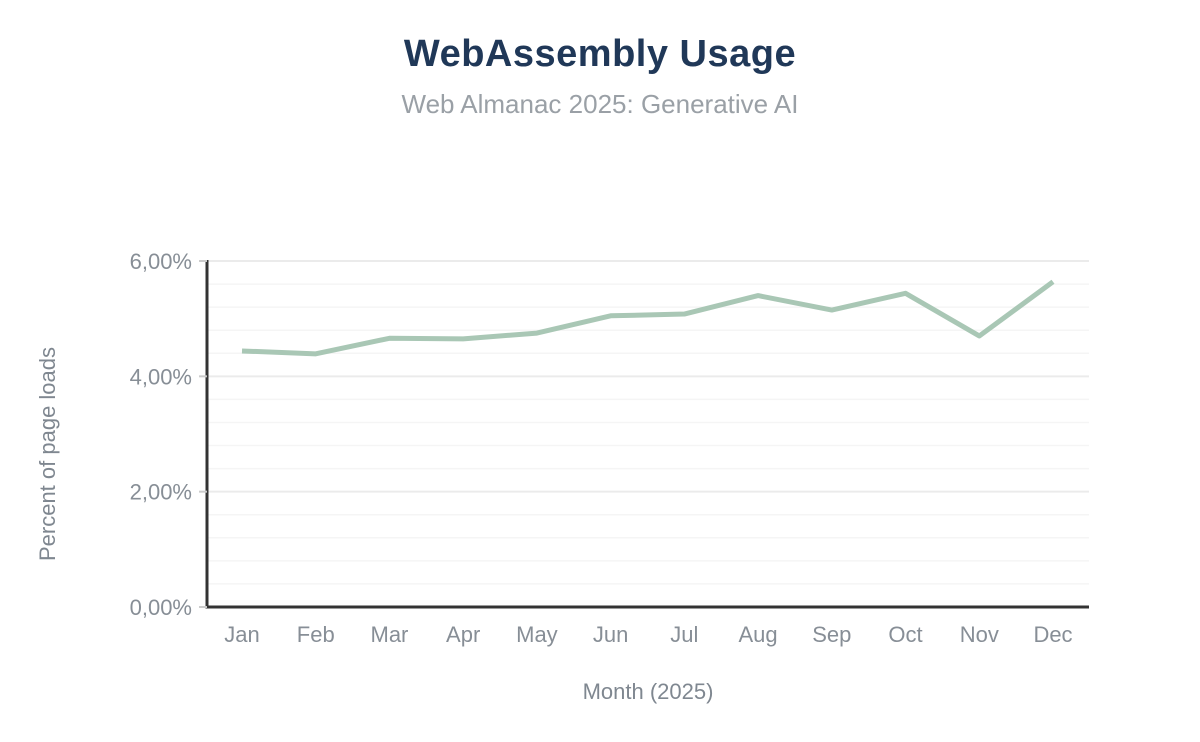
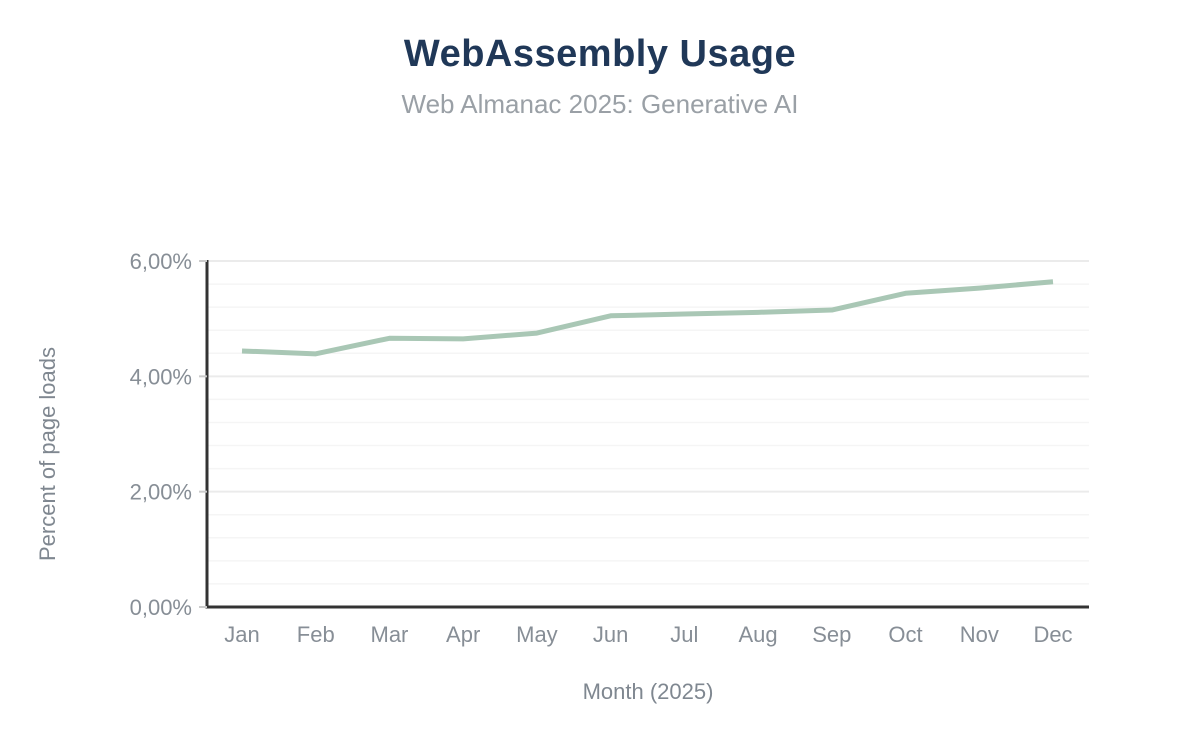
Aug: 5,4% -> 5,1%
Nov: 4,7% -> 5,5%
